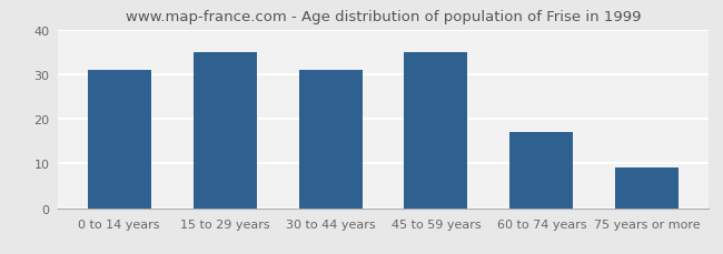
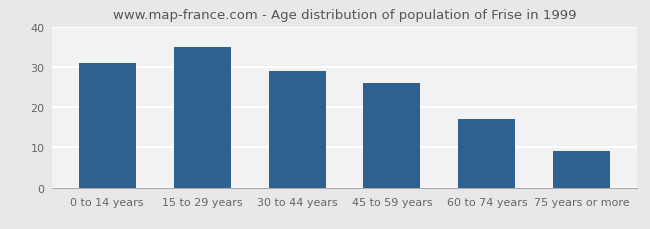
30 to 44 years: 31 -> 29
45 to 59 years: 35 -> 26
